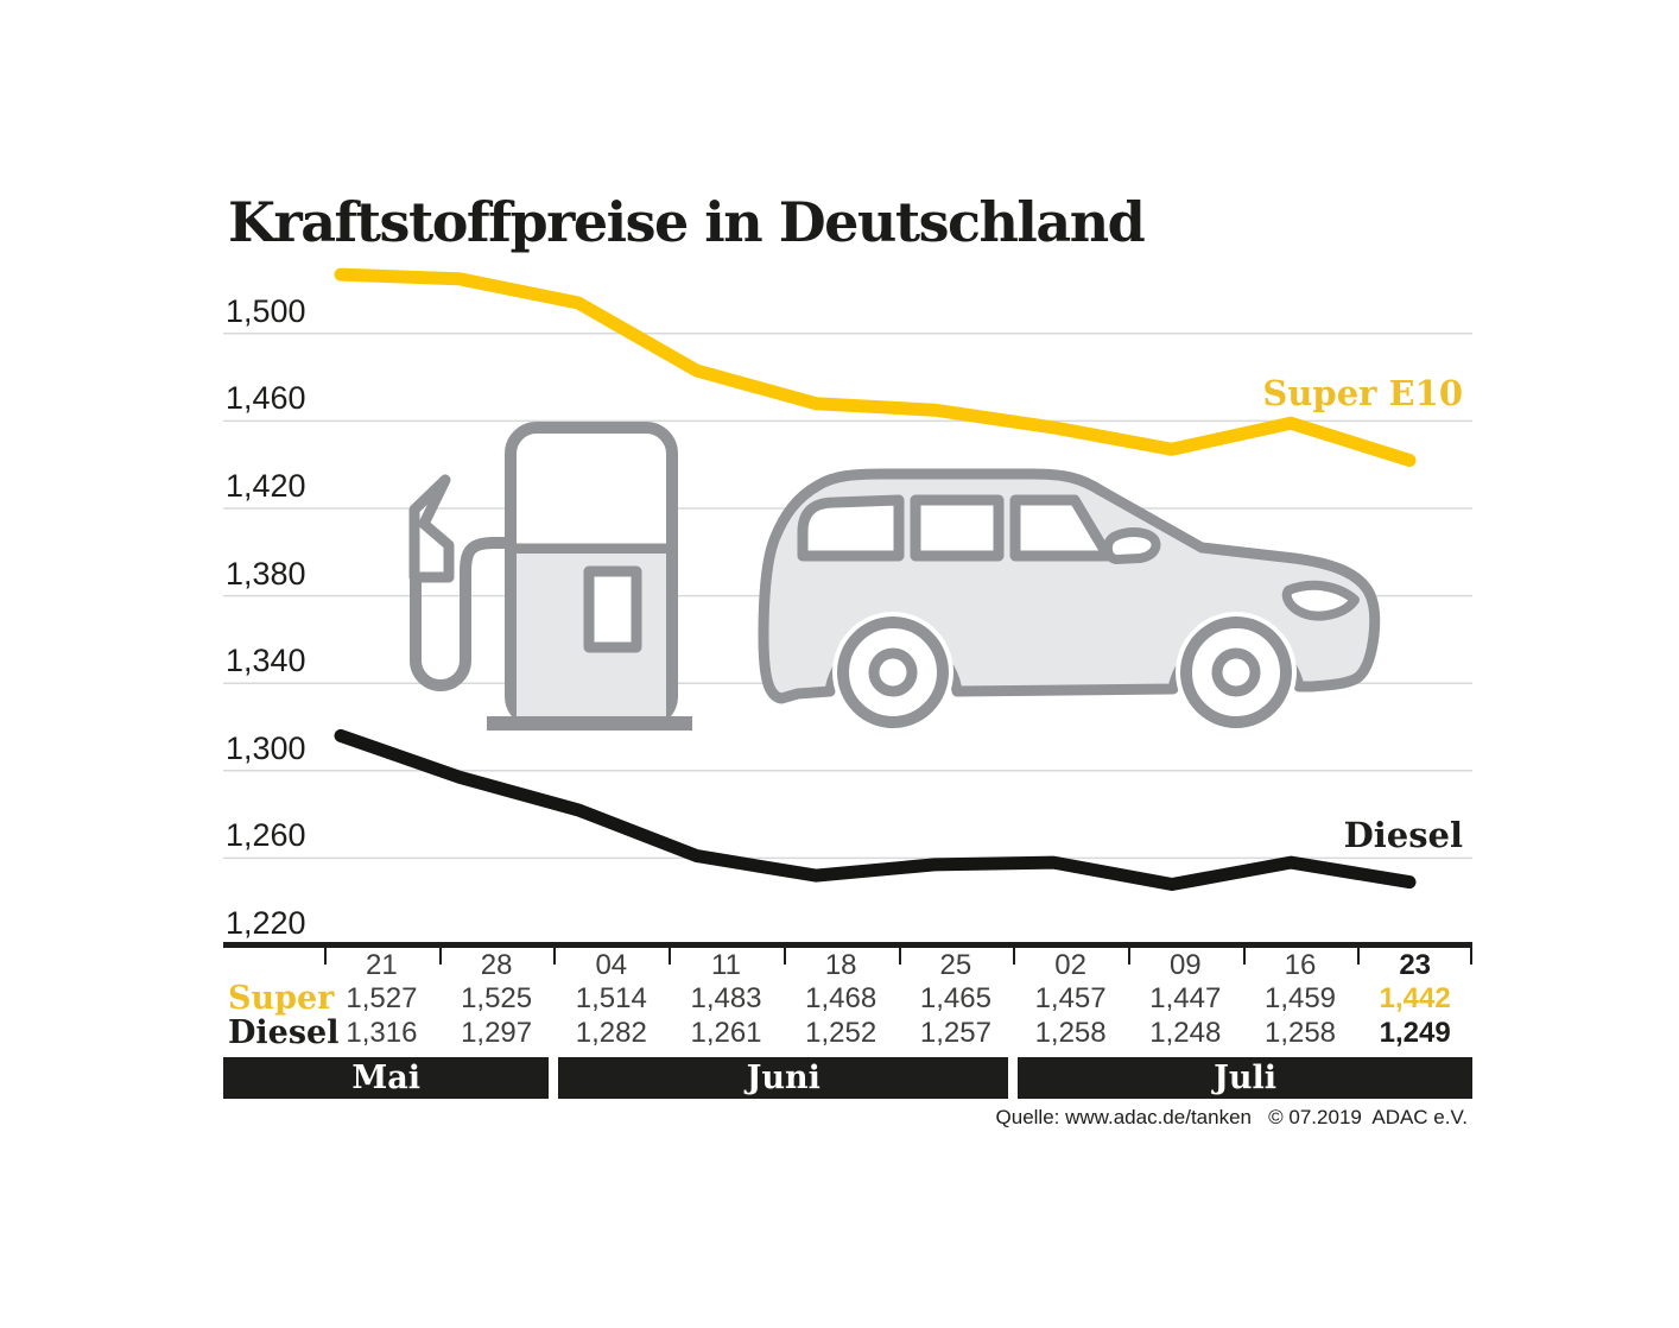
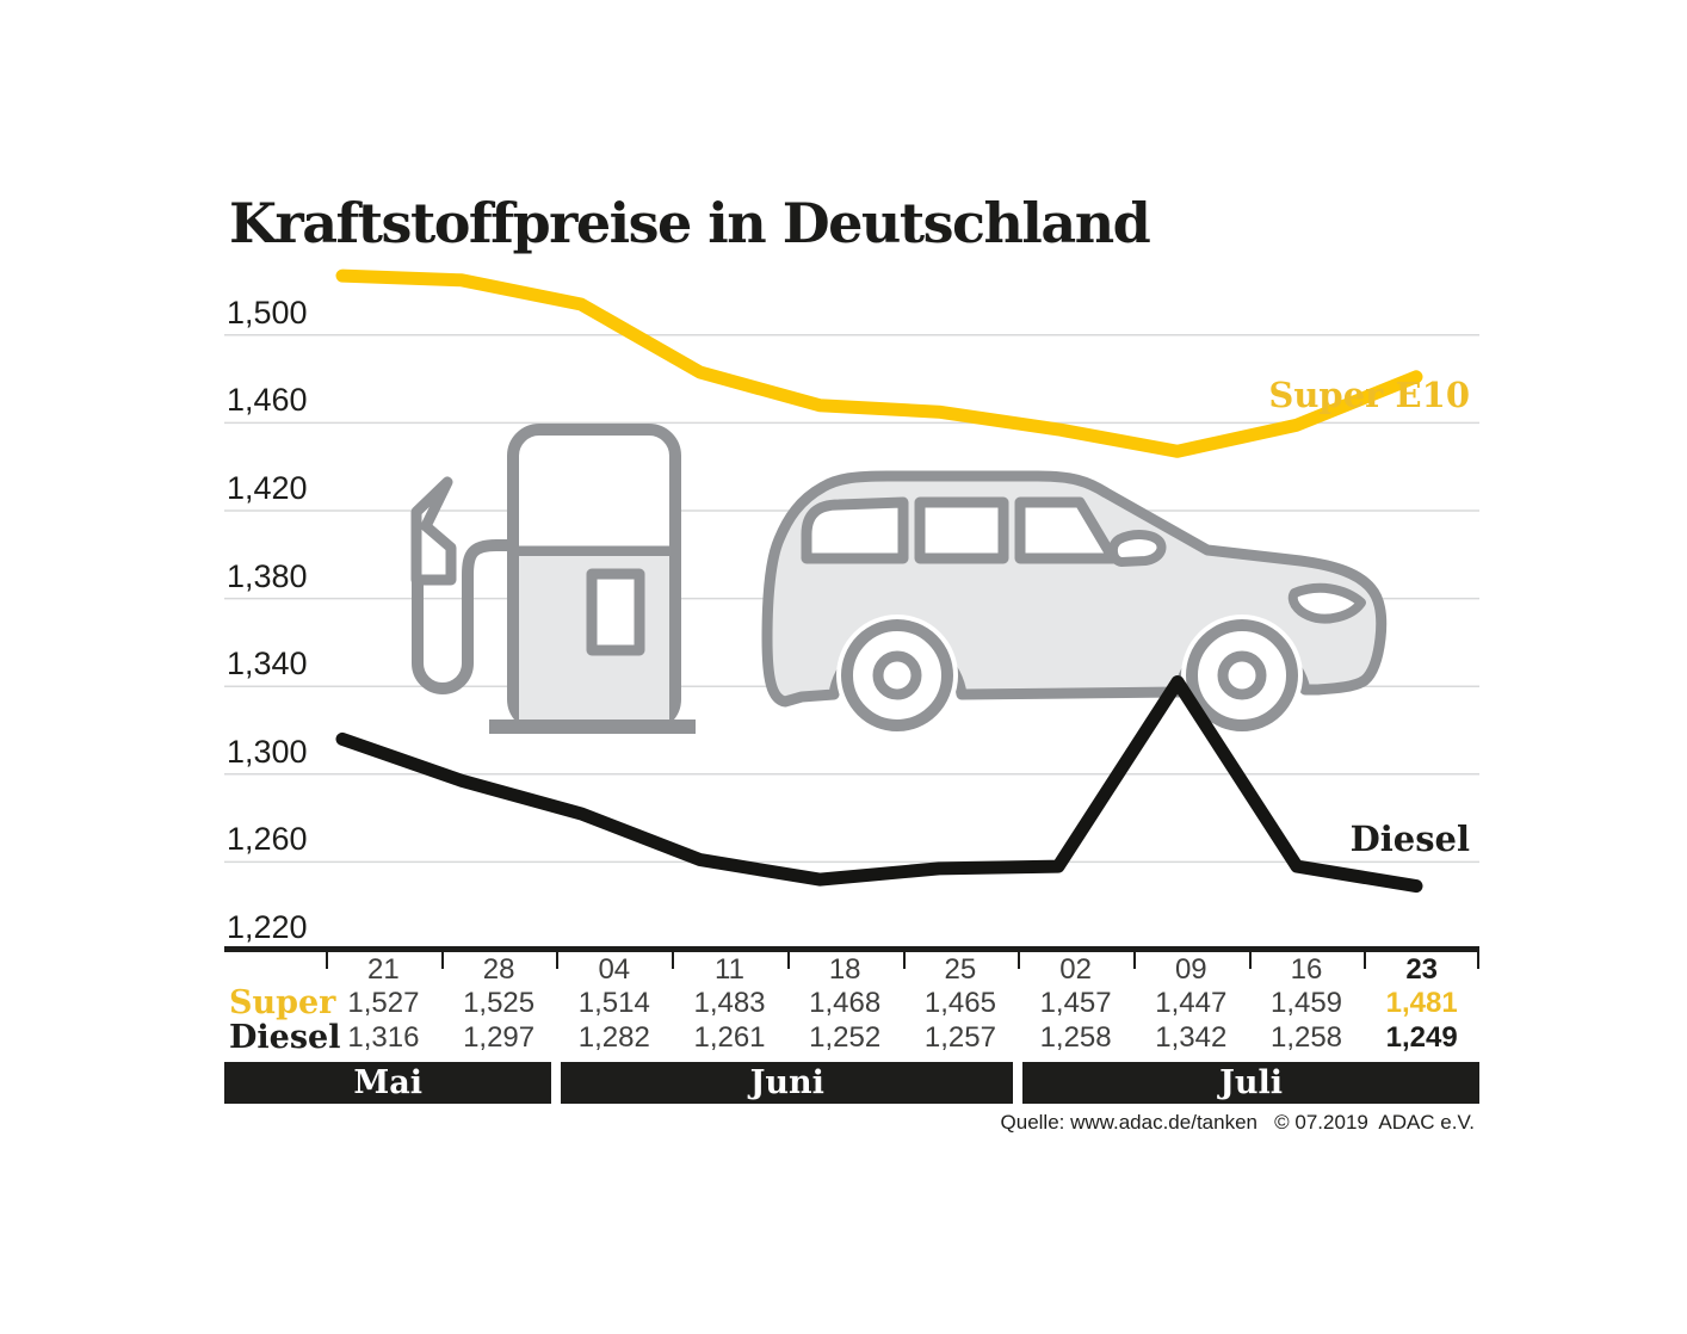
Diesel/09: 1,248 -> 1,342
Super/23: 1,442 -> 1,481
